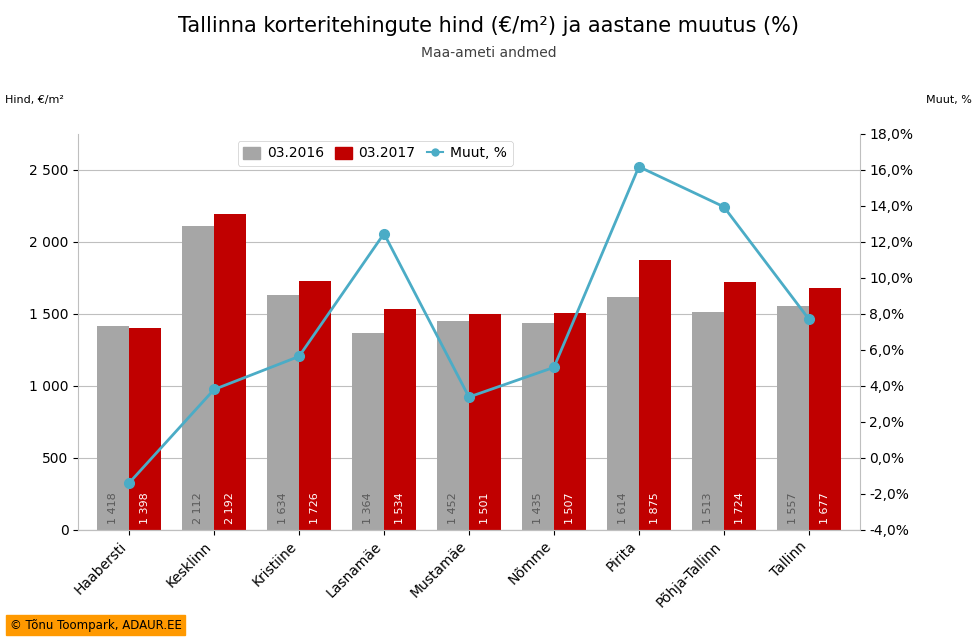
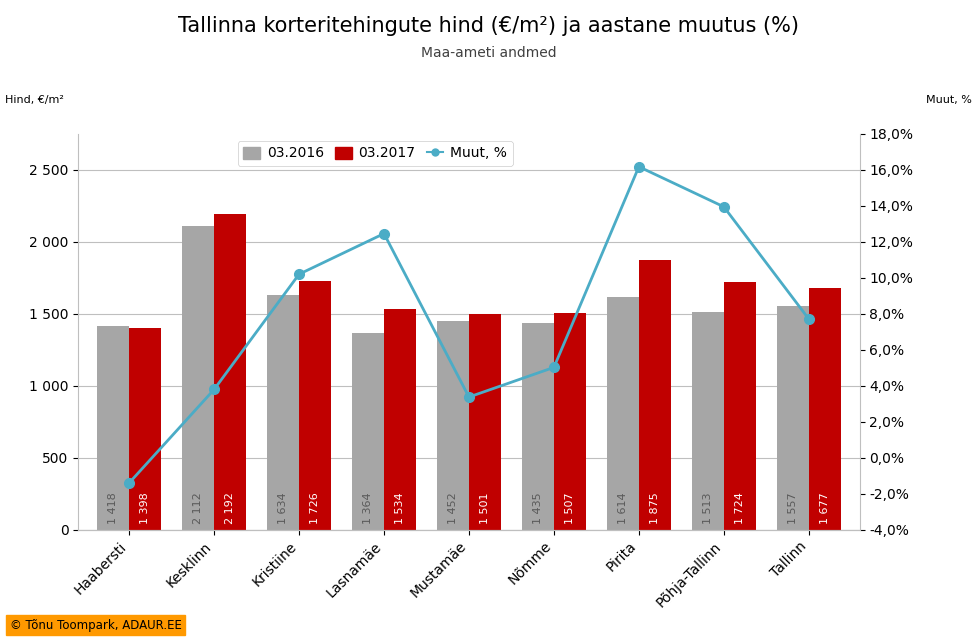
Muut, %/Kristiine: 5,6% -> 10,2%
